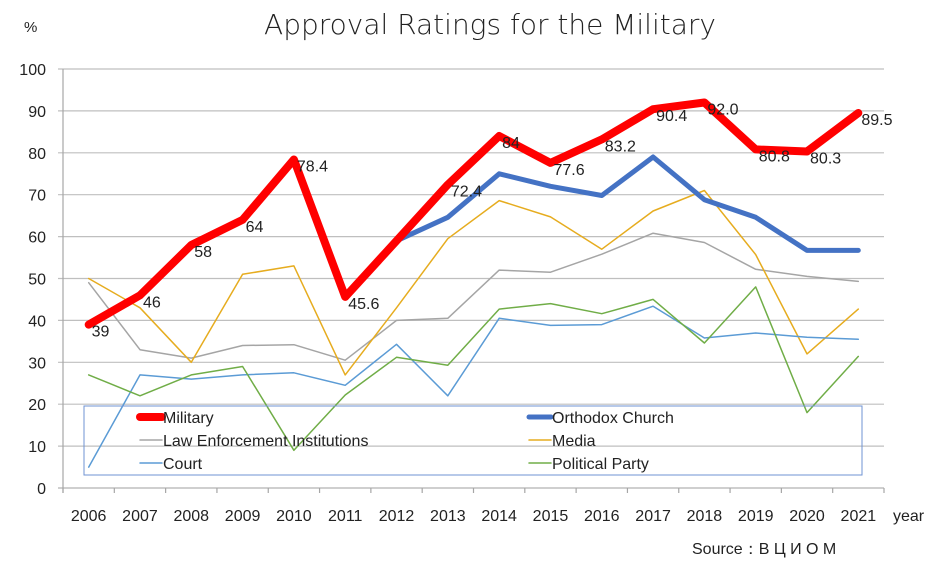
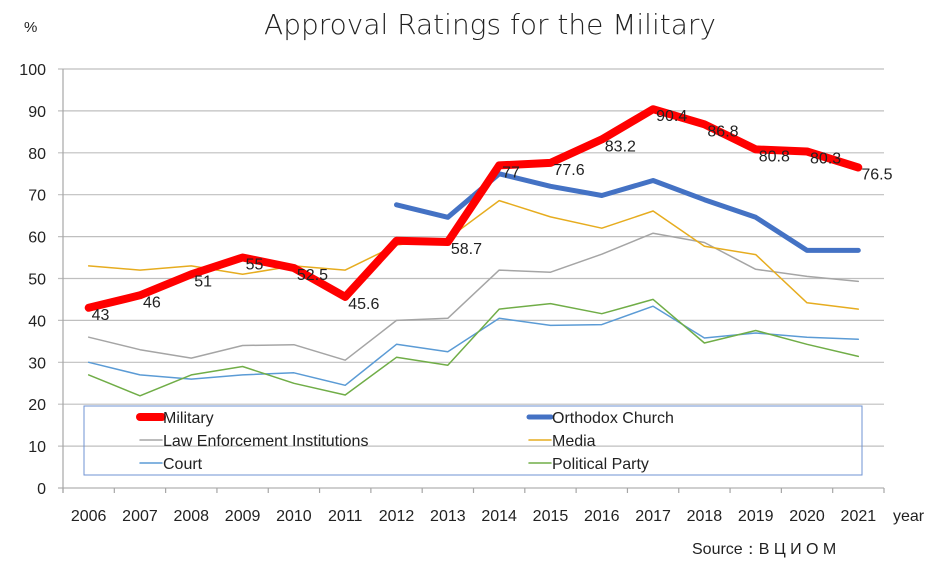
Military/2006: 39 -> 43
Law Enforcement Institutions/2006: 49 -> 36
Media/2006: 50 -> 53
Court/2006: 5 -> 30
Media/2007: 43 -> 52
Military/2008: 58 -> 51
Media/2008: 30 -> 53
Military/2009: 64 -> 55
Military/2010: 78.4 -> 52.5
Political Party/2010: 9 -> 25
Media/2011: 27 -> 52
Orthodox Church/2012: 59 -> 68
Media/2012: 43 -> 58
Military/2013: 72.4 -> 58.7
Court/2013: 22 -> 32
Military/2014: 84 -> 77
Media/2016: 57 -> 62
Orthodox Church/2017: 79 -> 73
Military/2018: 92.0 -> 86.8
Media/2018: 71 -> 58
Political Party/2019: 48 -> 38
Media/2020: 32 -> 44
Political Party/2020: 18 -> 34
Military/2021: 89.5 -> 76.5
